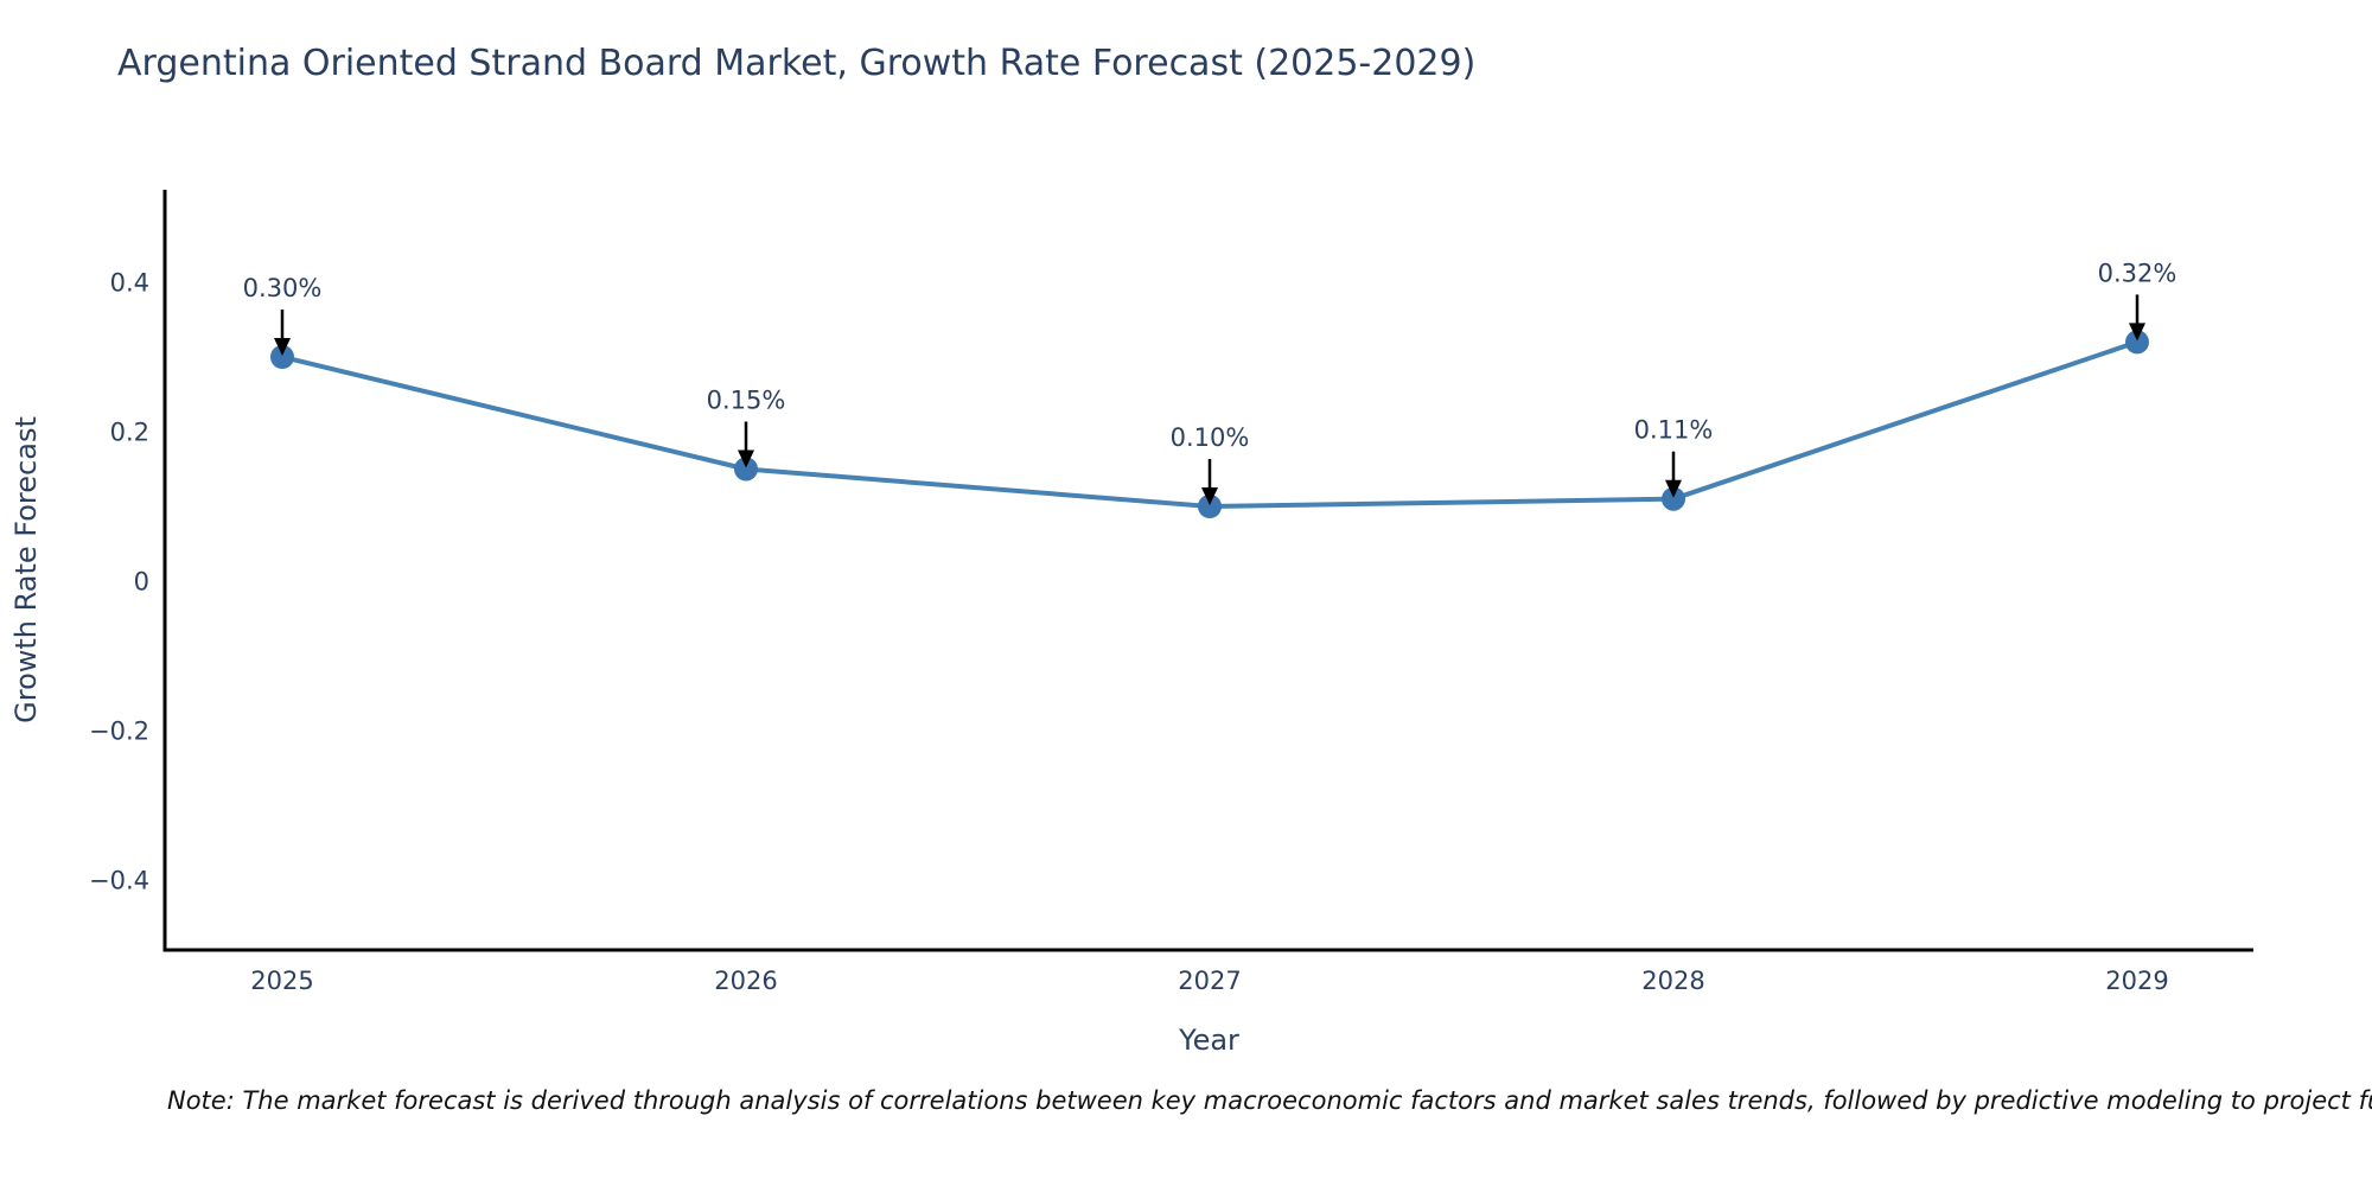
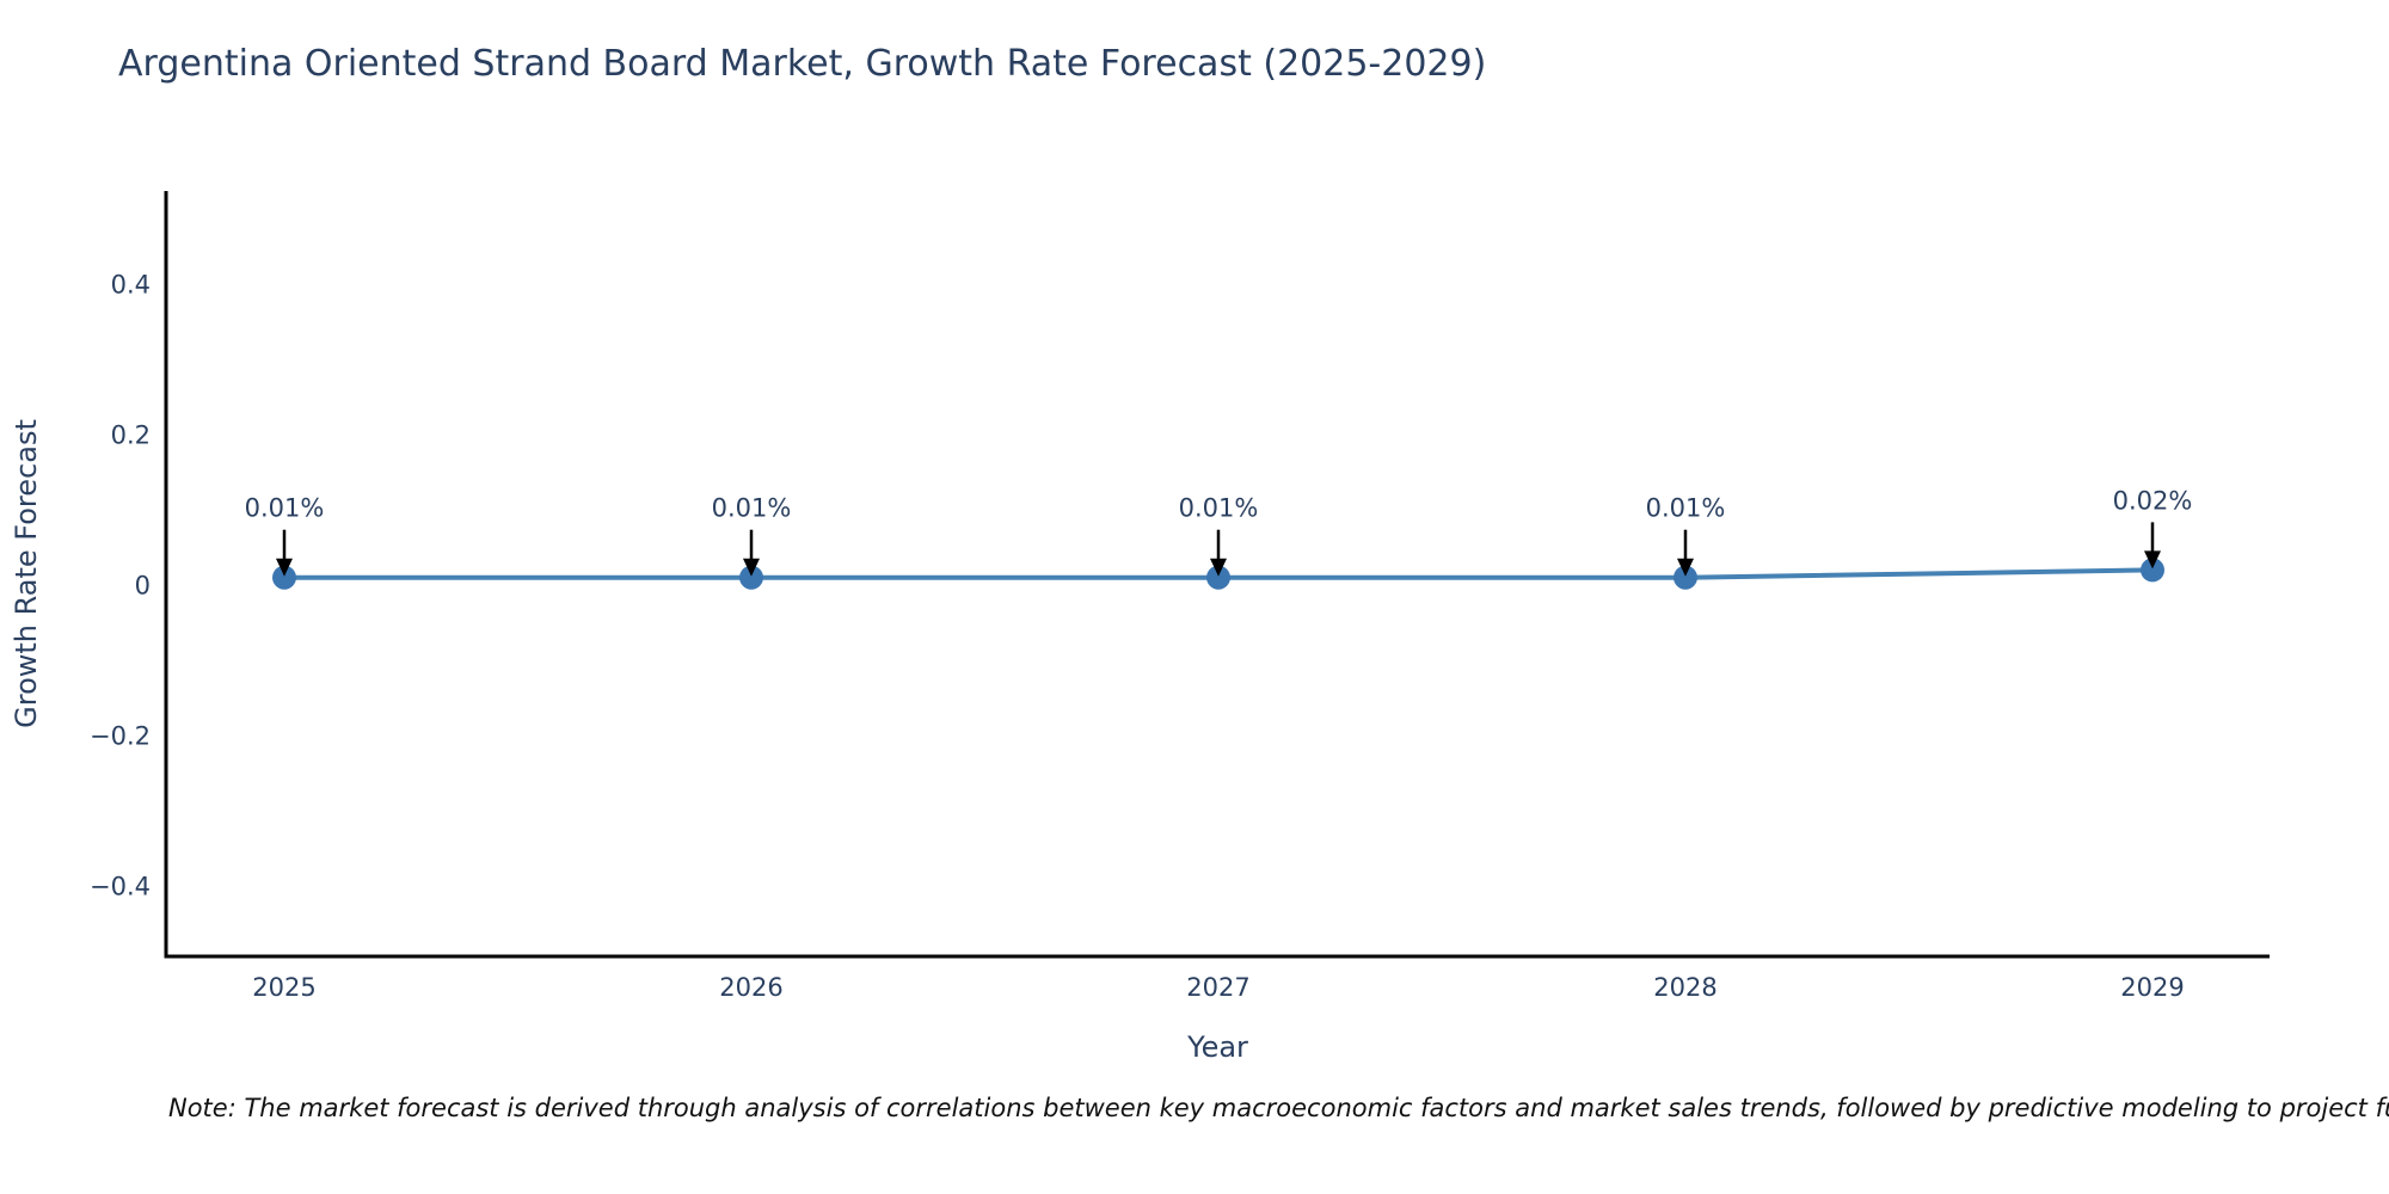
2025: 0.30% -> 0.01%
2026: 0.15% -> 0.01%
2027: 0.10% -> 0.01%
2028: 0.11% -> 0.01%
2029: 0.32% -> 0.02%
